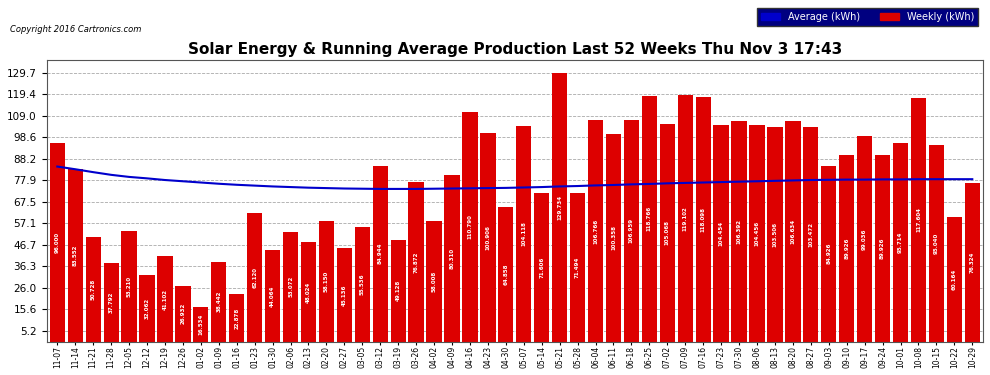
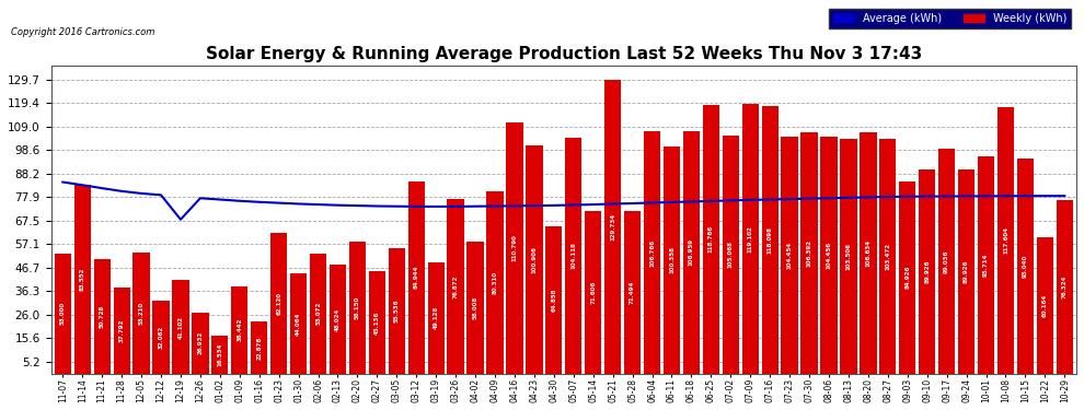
Weekly (kWh)/11-07: 96.0 -> 53.0
Average (kWh)/12-19: 78.0 -> 68.0
